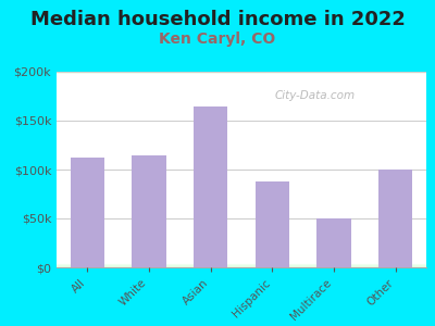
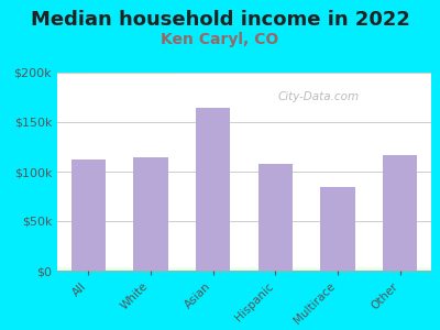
Hispanic: $88k -> $108k
Multirace: $50k -> $85k
Other: $100k -> $117k
